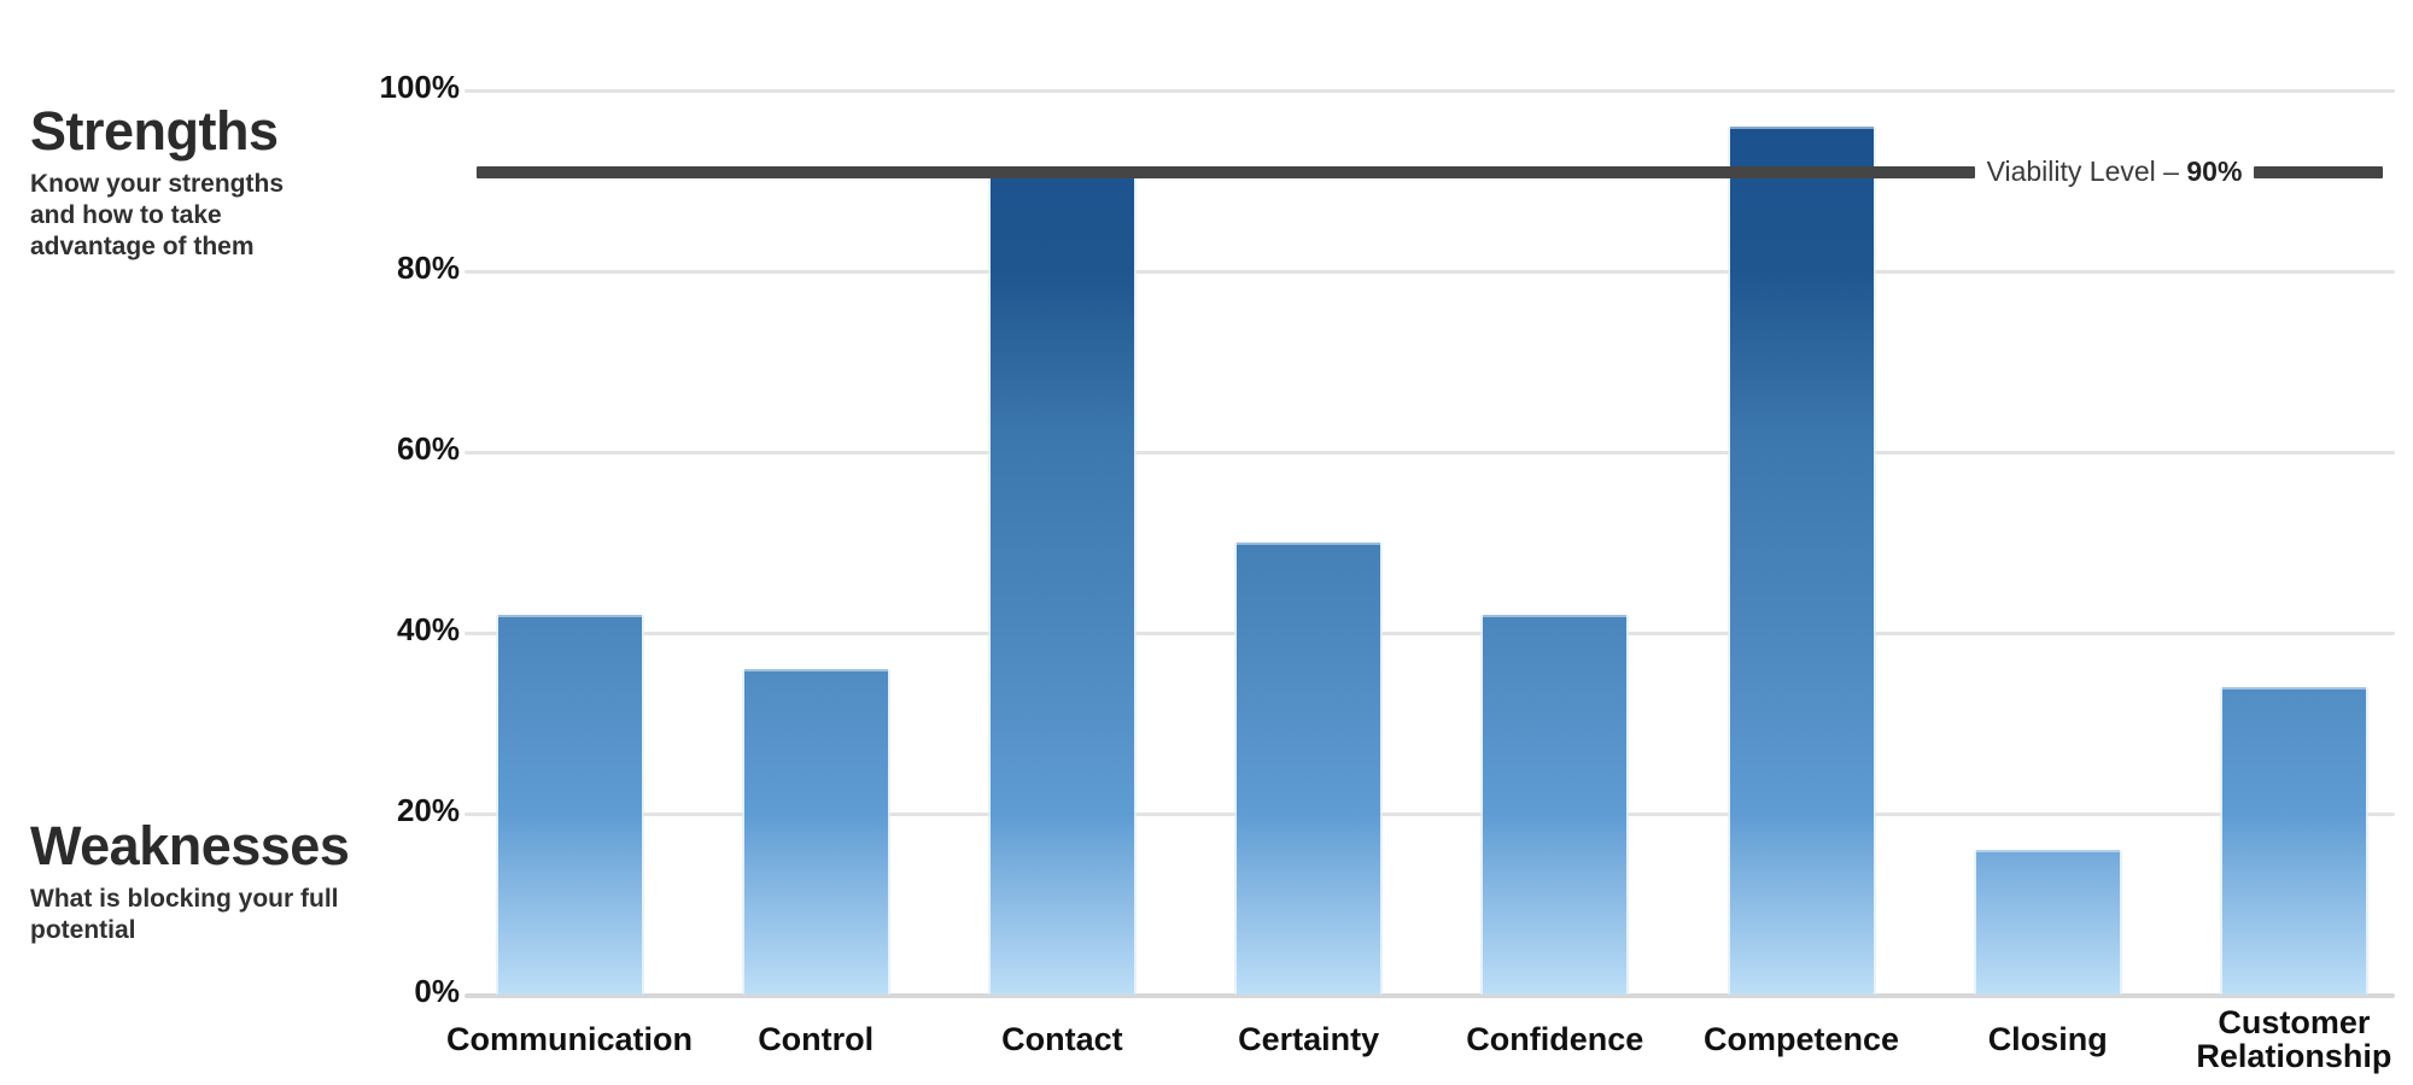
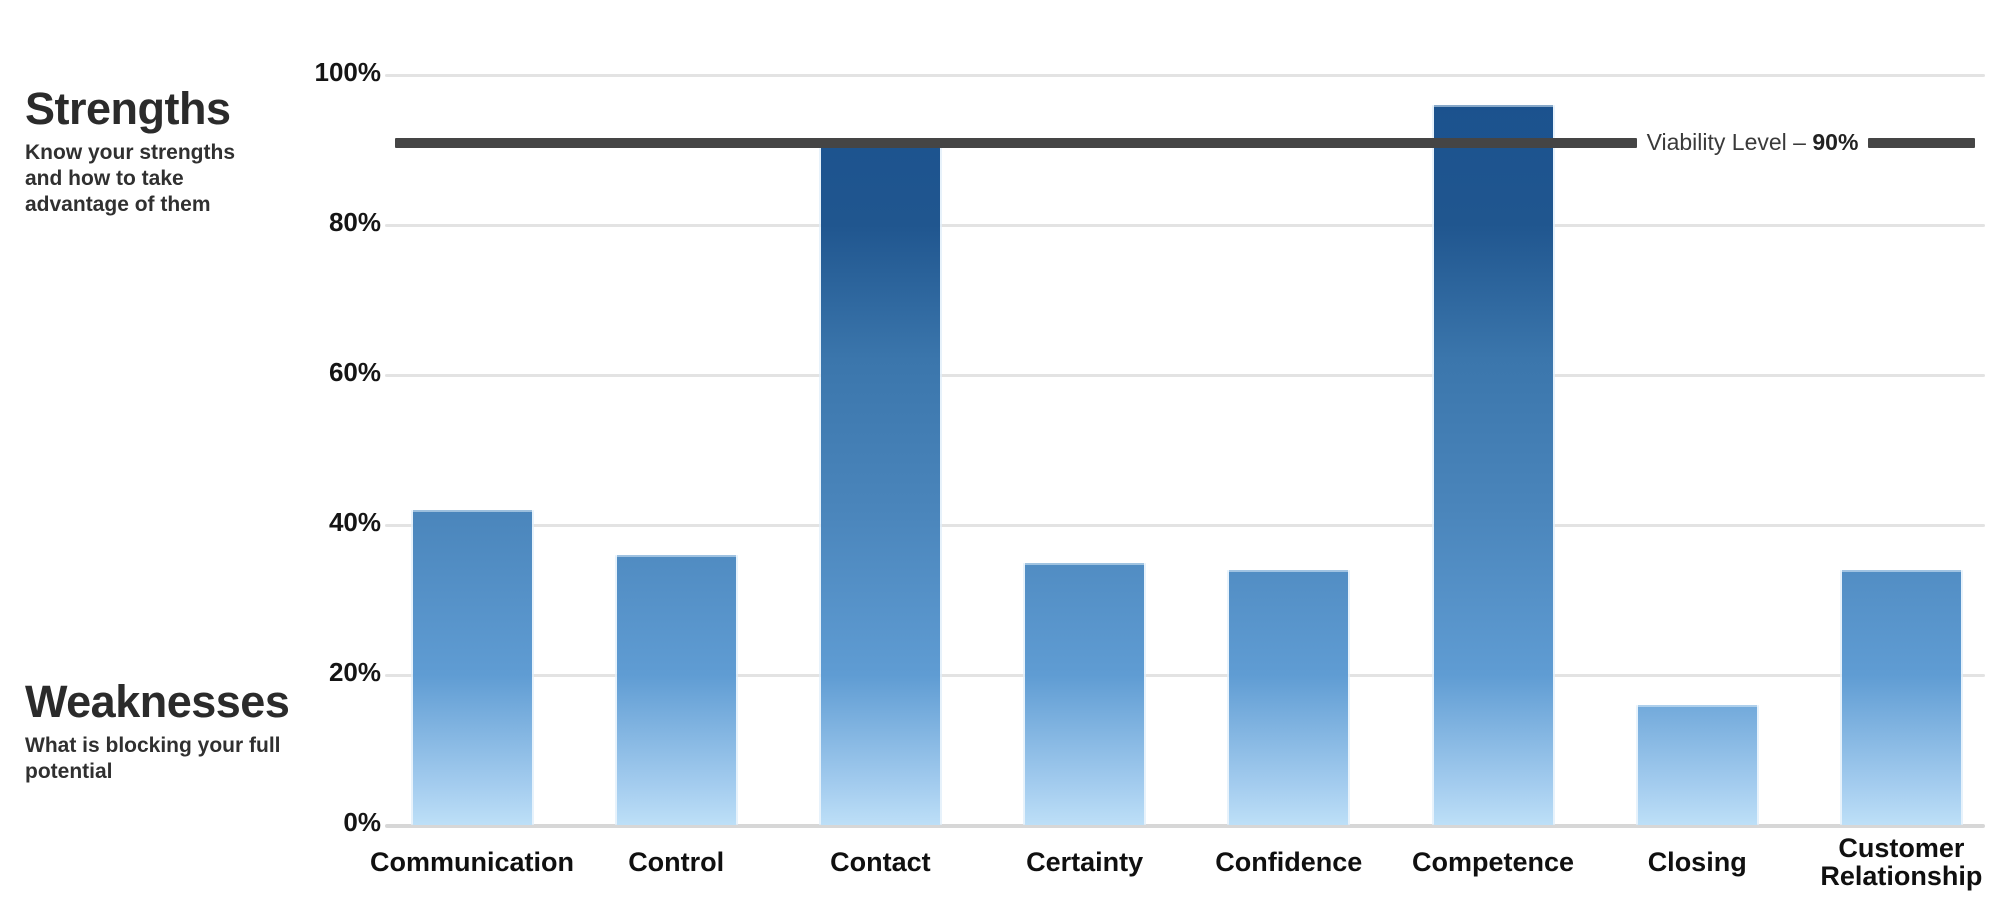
Certainty: 50% -> 35%
Confidence: 42% -> 34%
